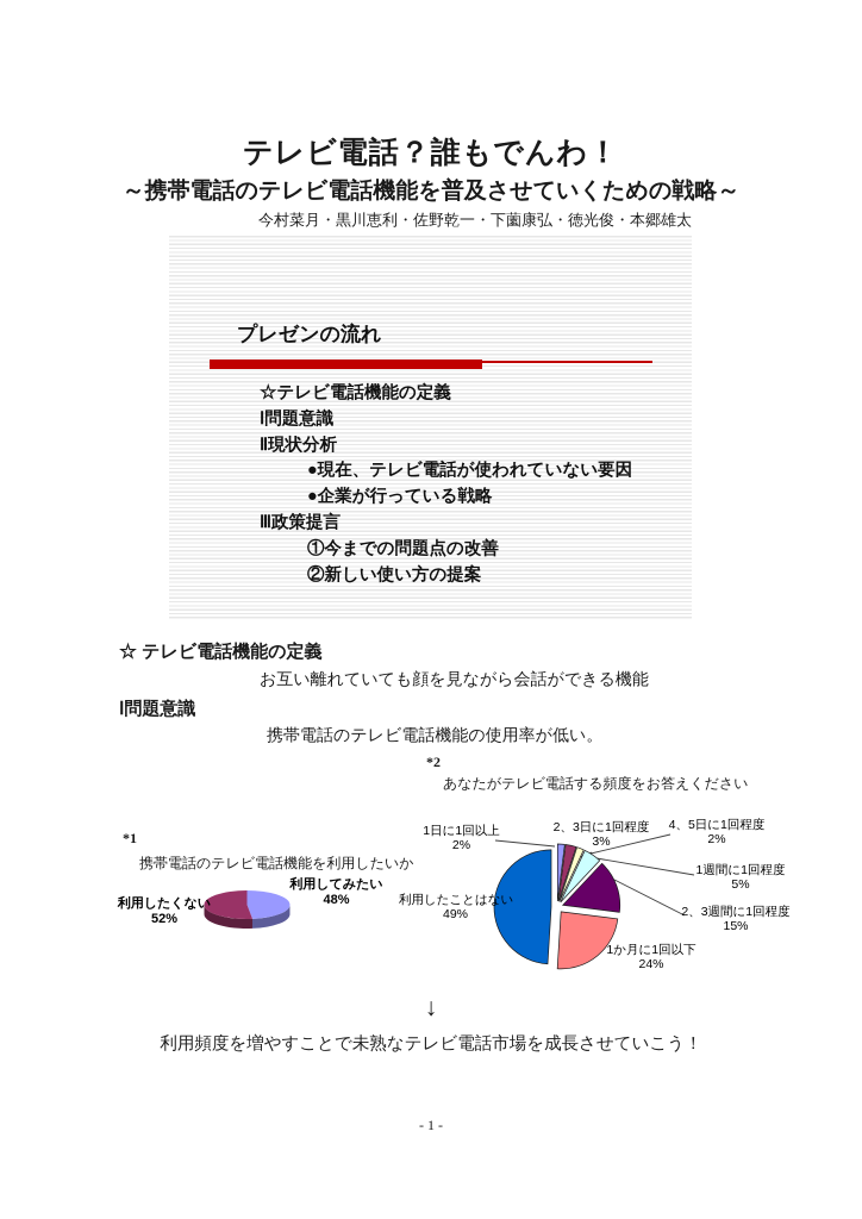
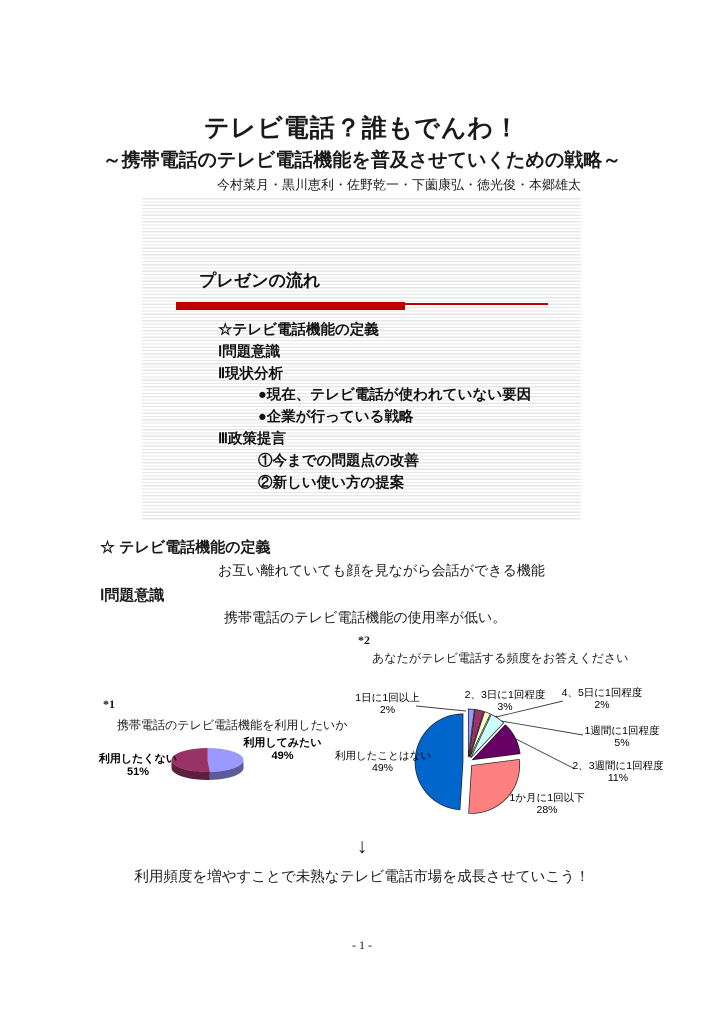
携帯電話のテレビ電話機能を利用したいか/利用してみたい: 48% -> 49%
携帯電話のテレビ電話機能を利用したいか/利用したくない: 52% -> 51%
あなたがテレビ電話する頻度をお答えください/2、3週間に1回程度: 15% -> 11%
あなたがテレビ電話する頻度をお答えください/1か月に1回以下: 24% -> 28%
